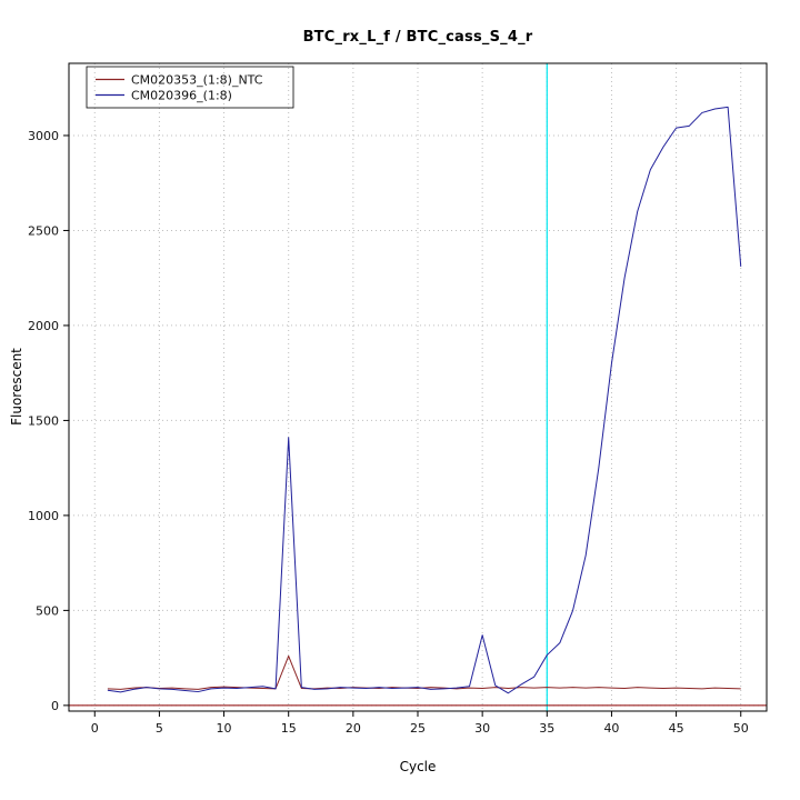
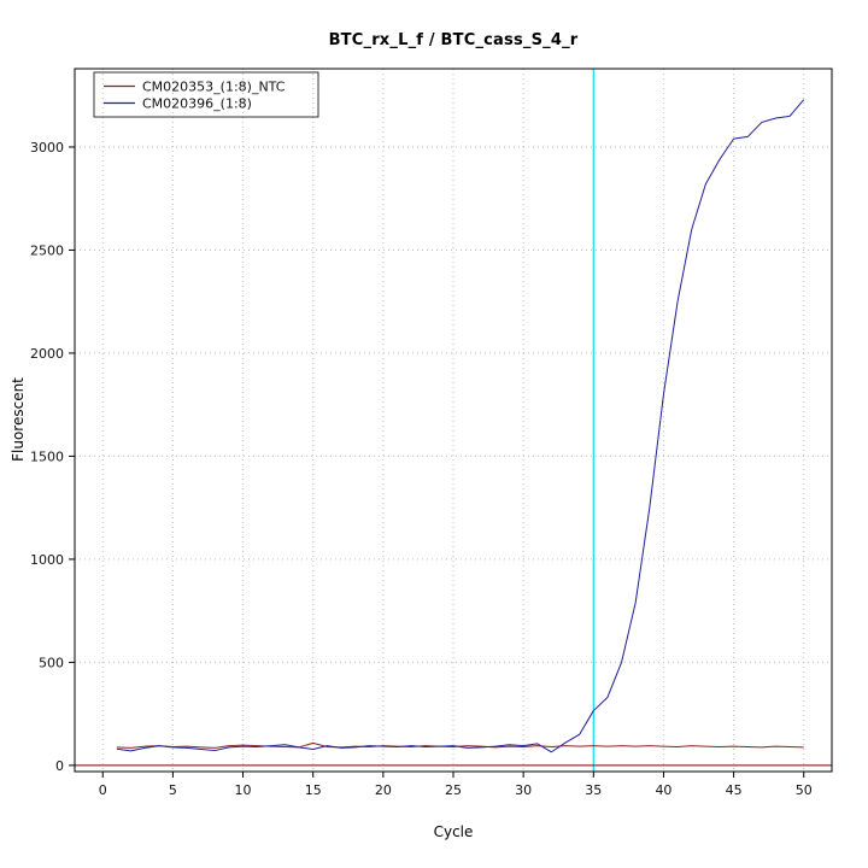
CM020353_(1:8)_NTC/15: 260 -> 110
CM020396_(1:8)/15: 1410 -> 80
CM020396_(1:8)/30: 370 -> 100
CM020396_(1:8)/50: 2310 -> 3230
